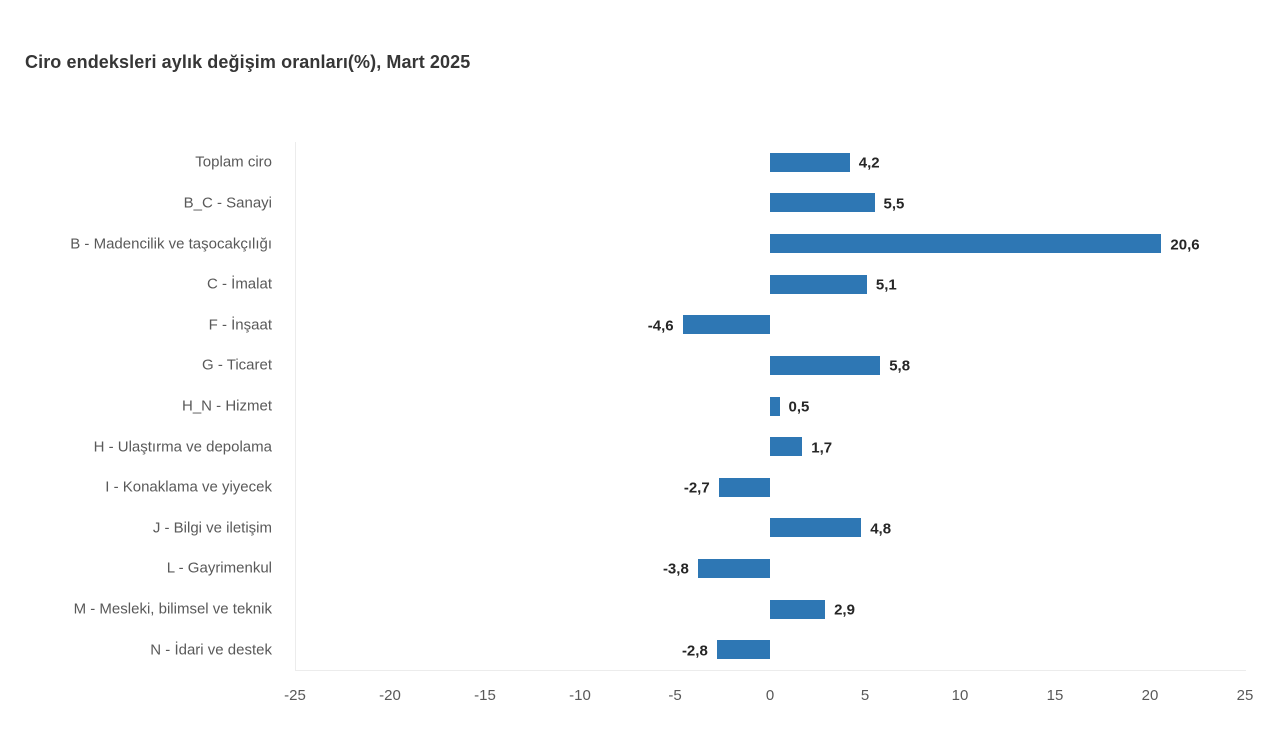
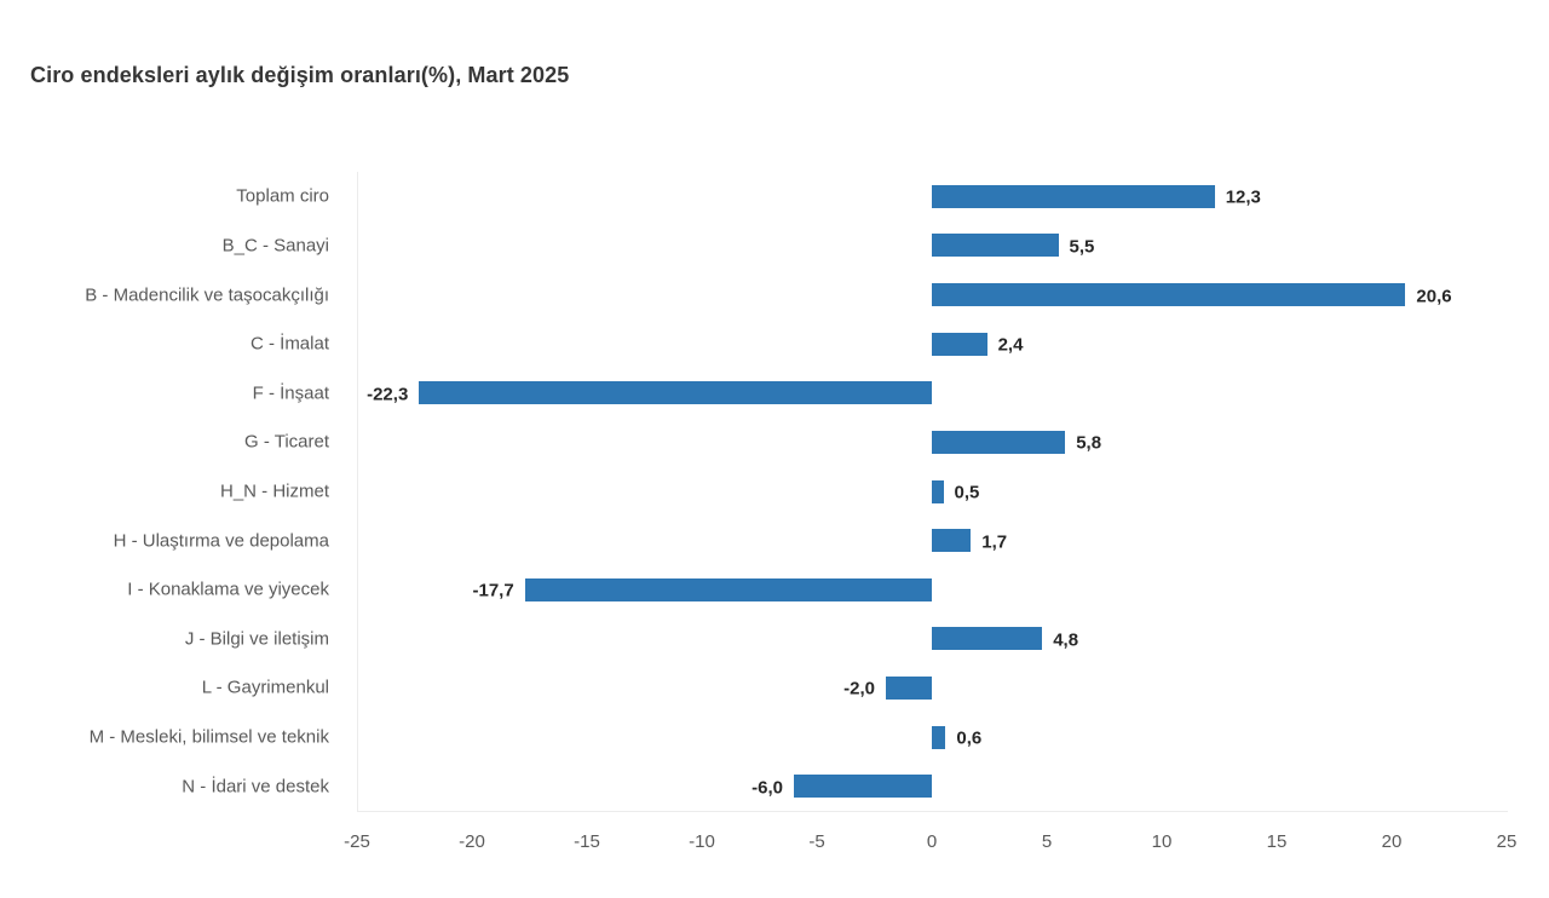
Toplam ciro: 4,2 -> 12,3
C - İmalat: 5,1 -> 2,4
F - İnşaat: -4,6 -> -22,3
I - Konaklama ve yiyecek: -2,7 -> -17,7
L - Gayrimenkul: -3,8 -> -2,0
M - Mesleki, bilimsel ve teknik: 2,9 -> 0,6
N - İdari ve destek: -2,8 -> -6,0
